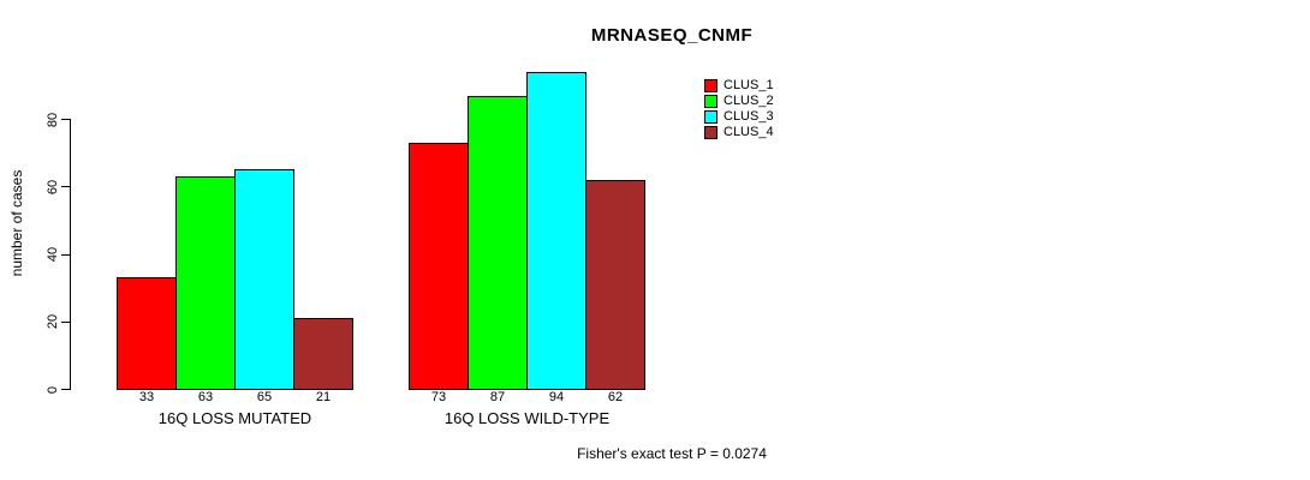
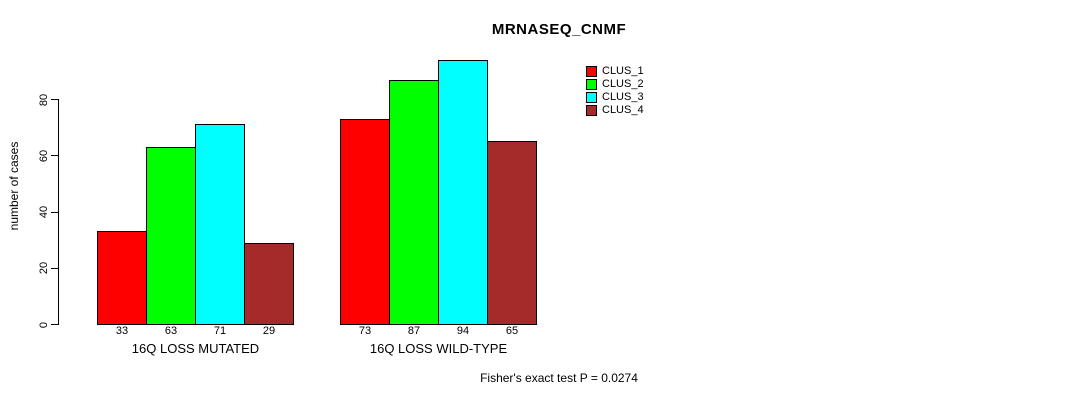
CLUS_3/16Q LOSS MUTATED: 65 -> 71
CLUS_4/16Q LOSS MUTATED: 21 -> 29
CLUS_4/16Q LOSS WILD-TYPE: 62 -> 65
